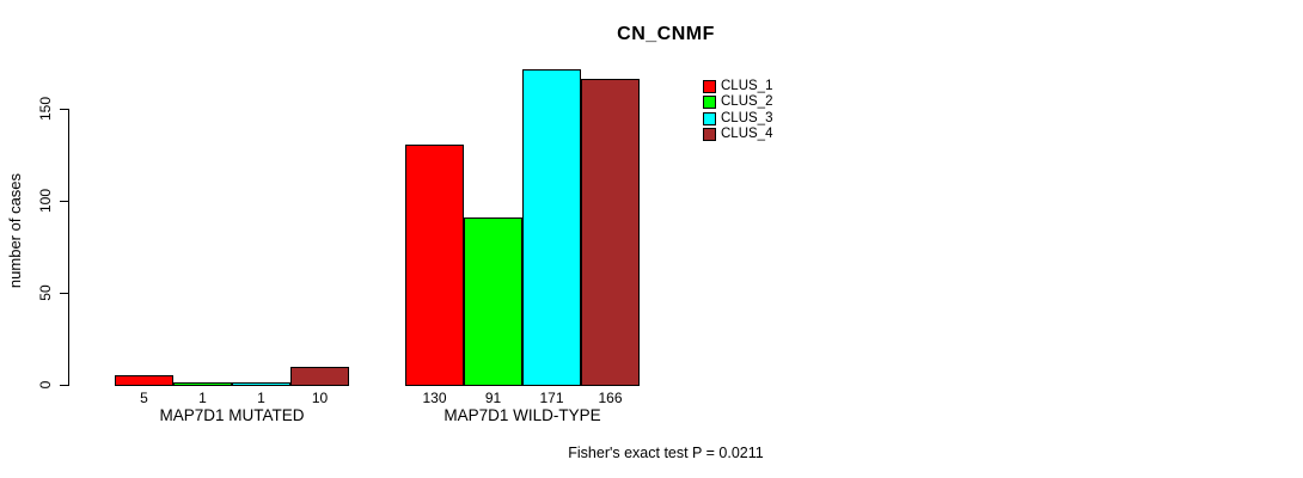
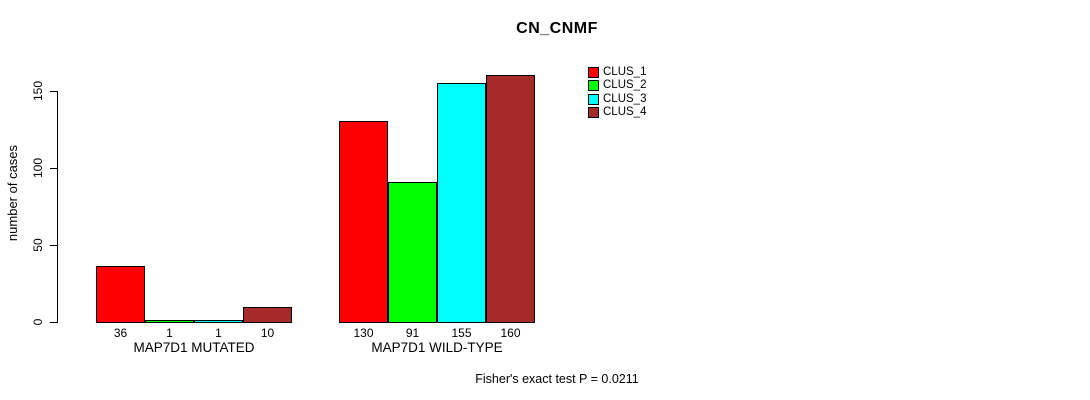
CLUS_1/MAP7D1 MUTATED: 5 -> 36
CLUS_3/MAP7D1 WILD-TYPE: 171 -> 155
CLUS_4/MAP7D1 WILD-TYPE: 166 -> 160
